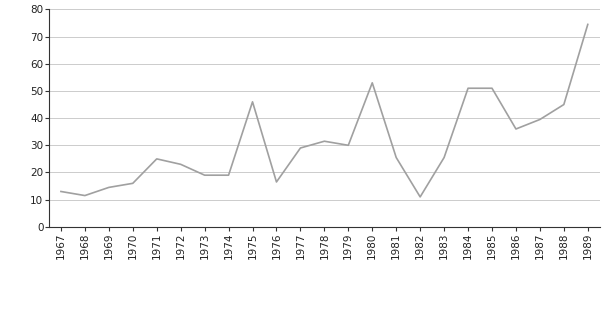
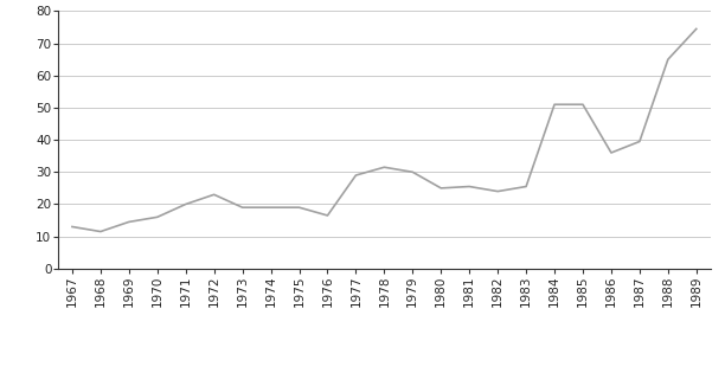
1971: 25.0 -> 20.0
1975: 46.0 -> 19.0
1980: 53.0 -> 25.0
1982: 11.0 -> 24.0
1988: 45.0 -> 65.0
